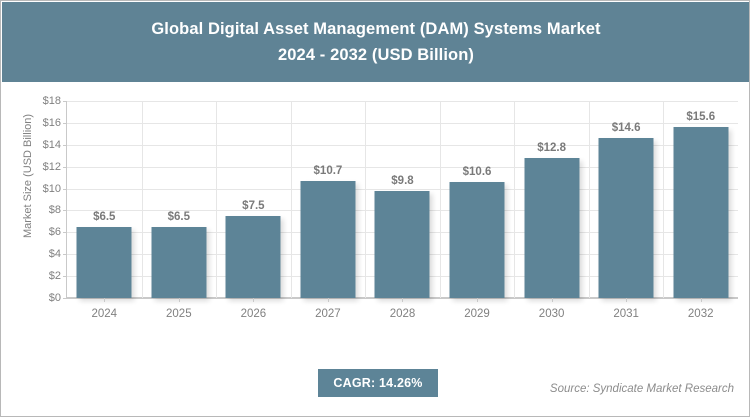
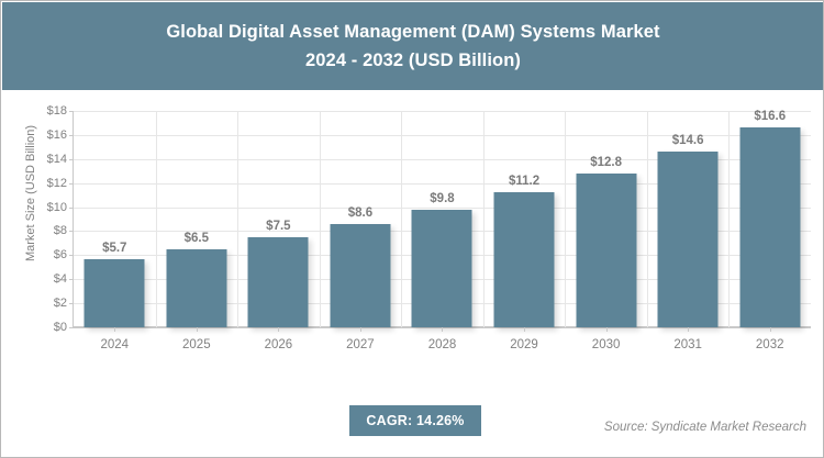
2024: $6.5 -> $5.7
2027: $10.7 -> $8.6
2029: $10.6 -> $11.2
2032: $15.6 -> $16.6
